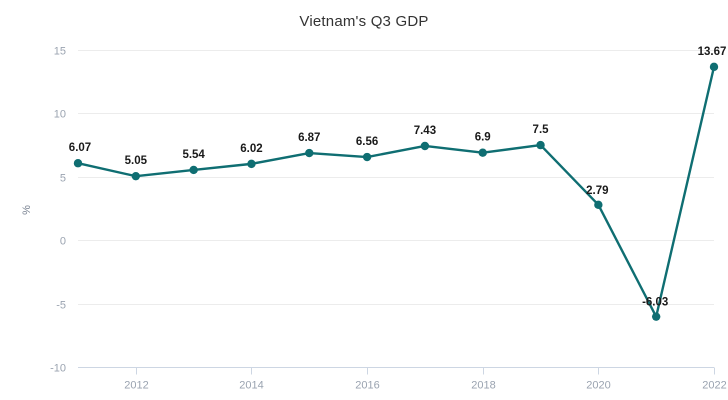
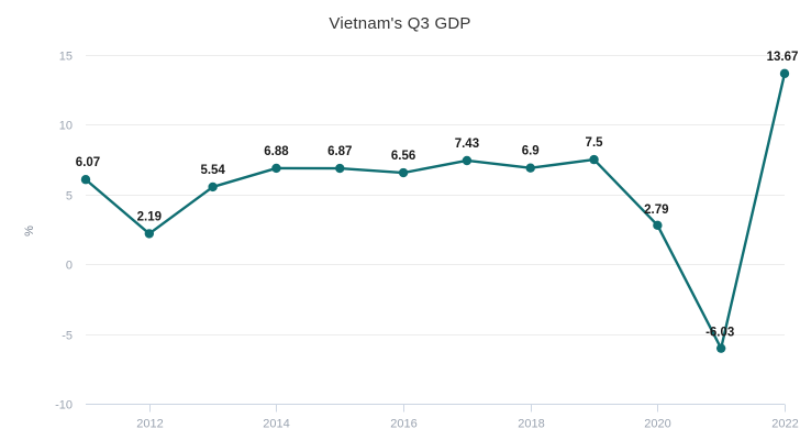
2012: 5.05 -> 2.19
2014: 6.02 -> 6.88
